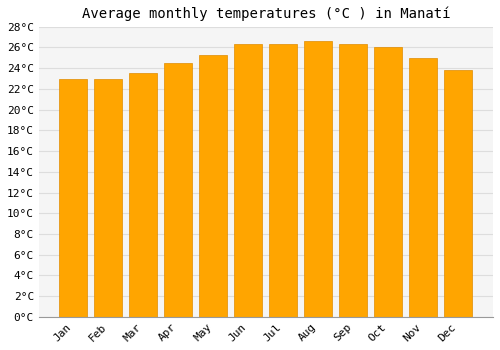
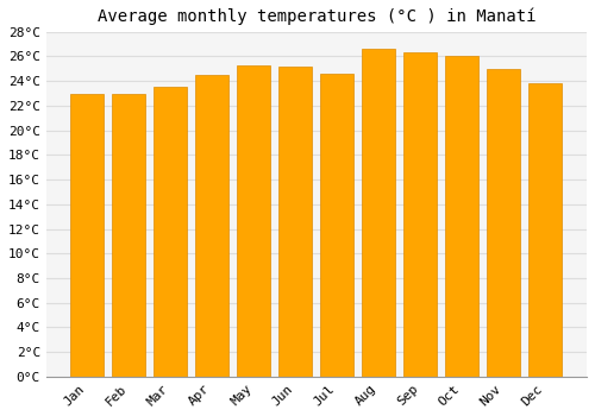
Jun: 26.3°C -> 25.2°C
Jul: 26.3°C -> 24.6°C
